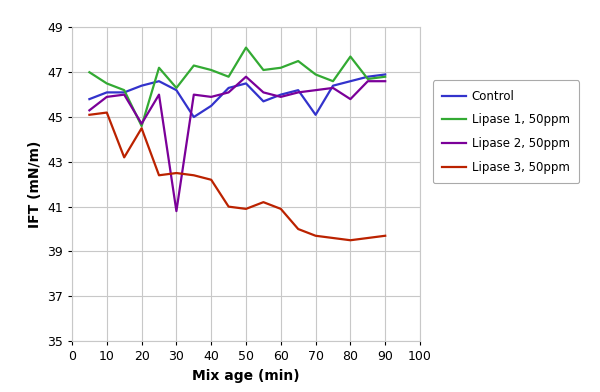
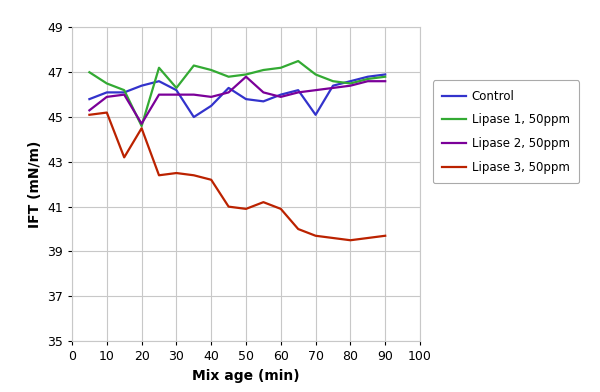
Lipase 2, 50ppm/30: 40.8 -> 46.0
Control/50: 46.5 -> 45.8
Lipase 1, 50ppm/50: 48.1 -> 46.9
Lipase 1, 50ppm/80: 47.7 -> 46.5
Lipase 2, 50ppm/80: 45.8 -> 46.4
